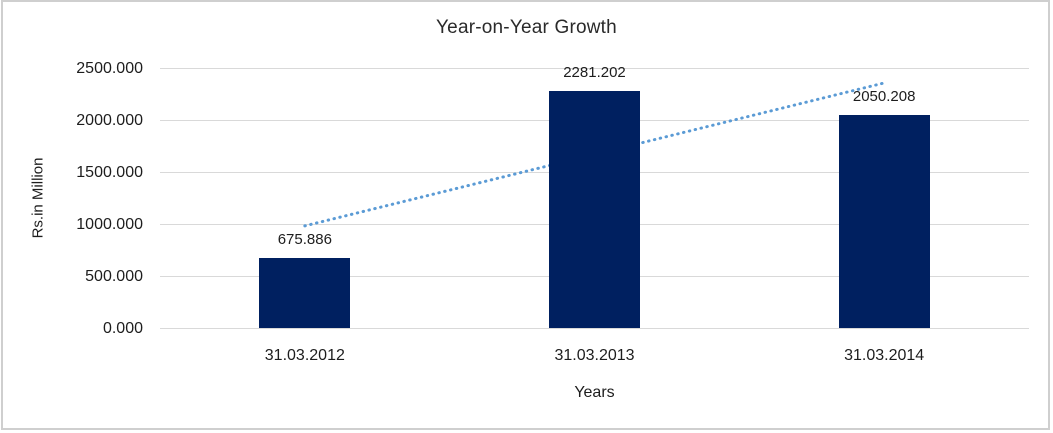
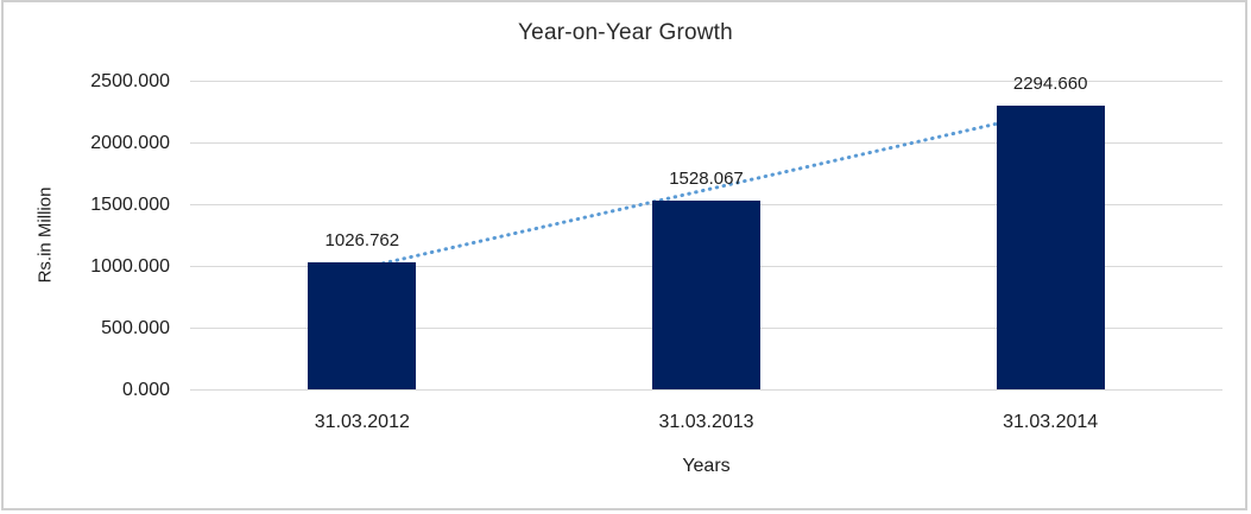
31.03.2012: 675.886 -> 1026.762
31.03.2013: 2281.202 -> 1528.067
31.03.2014: 2050.208 -> 2294.660
